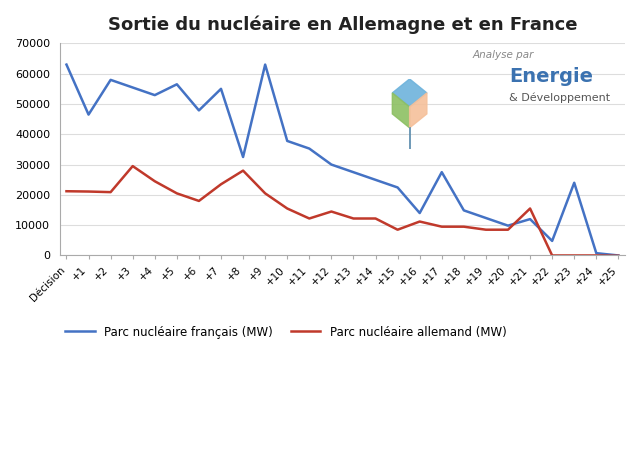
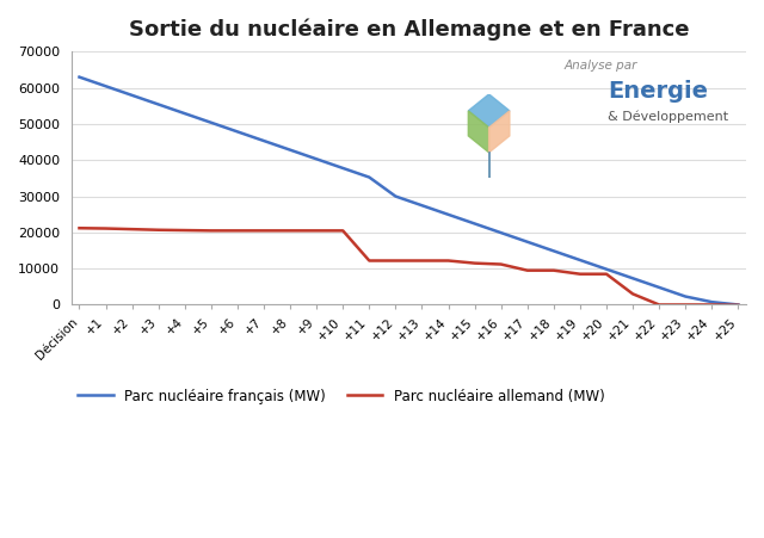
Parc nucléaire français (MW)/+1: 46500 -> 60500
Parc nucléaire allemand (MW)/+3: 29500 -> 20700
Parc nucléaire allemand (MW)/+4: 24500 -> 20600
Parc nucléaire français (MW)/+5: 56500 -> 50400
Parc nucléaire allemand (MW)/+6: 18000 -> 20500
Parc nucléaire français (MW)/+7: 55000 -> 45400
Parc nucléaire allemand (MW)/+7: 23500 -> 20500
Parc nucléaire français (MW)/+8: 32500 -> 42800
Parc nucléaire allemand (MW)/+8: 28000 -> 20500
Parc nucléaire français (MW)/+9: 63000 -> 40300
Parc nucléaire allemand (MW)/+10: 15500 -> 20500
Parc nucléaire allemand (MW)/+12: 14500 -> 12200
Parc nucléaire allemand (MW)/+15: 8500 -> 11500
Parc nucléaire français (MW)/+16: 14000 -> 19900
Parc nucléaire français (MW)/+17: 27500 -> 17400
Parc nucléaire français (MW)/+21: 12000 -> 7300
Parc nucléaire allemand (MW)/+21: 15500 -> 3000
Parc nucléaire français (MW)/+23: 24000 -> 2300
